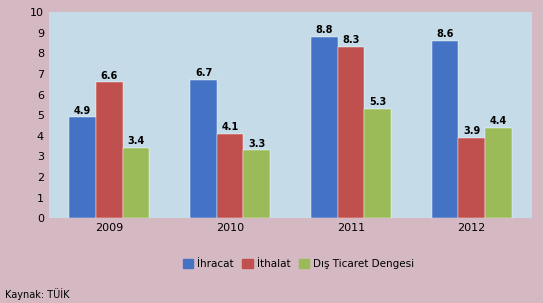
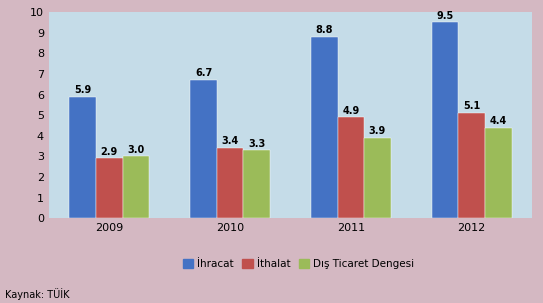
İhracat/2009: 4.9 -> 5.9
İthalat/2009: 6.6 -> 2.9
Dış Ticaret Dengesi/2009: 3.4 -> 3.0
İthalat/2010: 4.1 -> 3.4
İthalat/2011: 8.3 -> 4.9
Dış Ticaret Dengesi/2011: 5.3 -> 3.9
İhracat/2012: 8.6 -> 9.5
İthalat/2012: 3.9 -> 5.1
